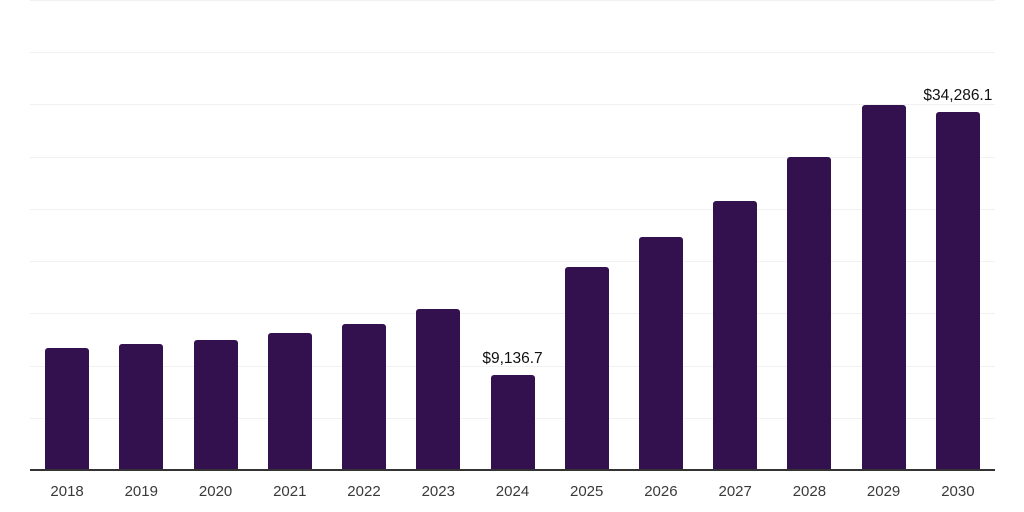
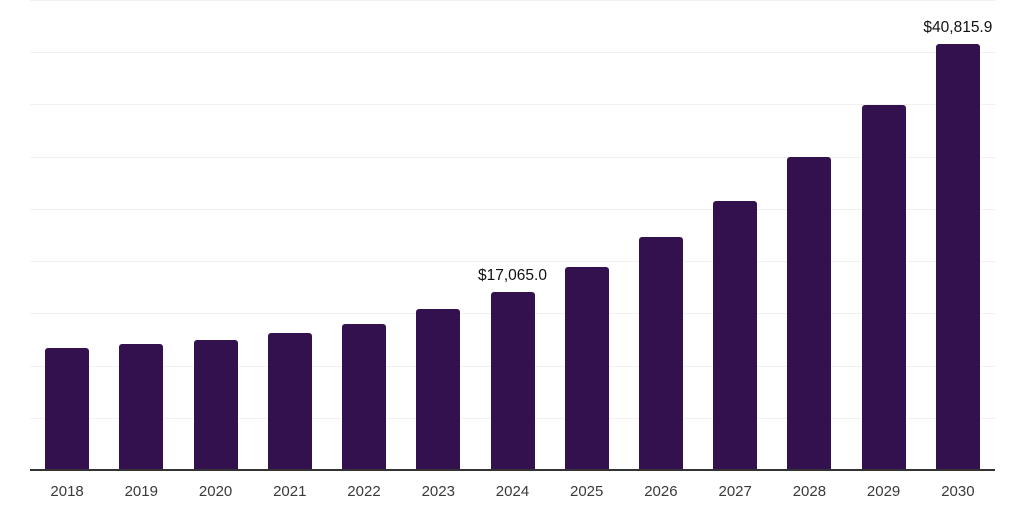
2024: $9,136.7 -> $17,065.0
2030: $34,286.1 -> $40,815.9
